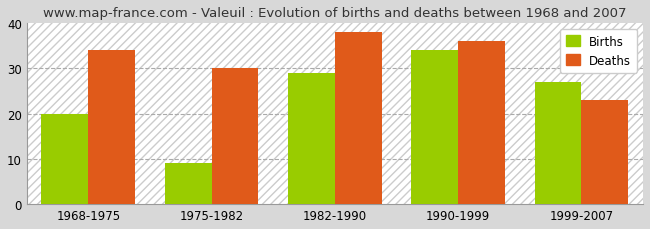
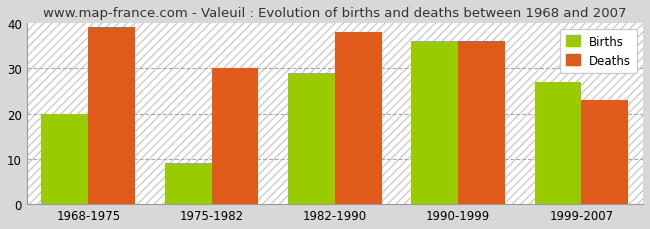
Deaths/1968-1975: 34 -> 39
Births/1990-1999: 34 -> 36
